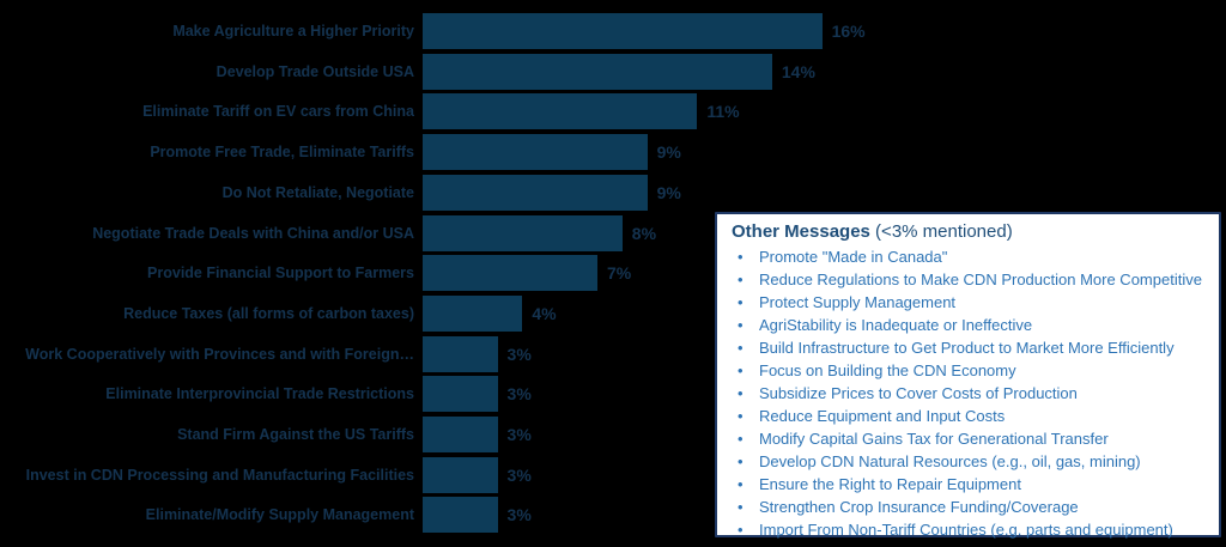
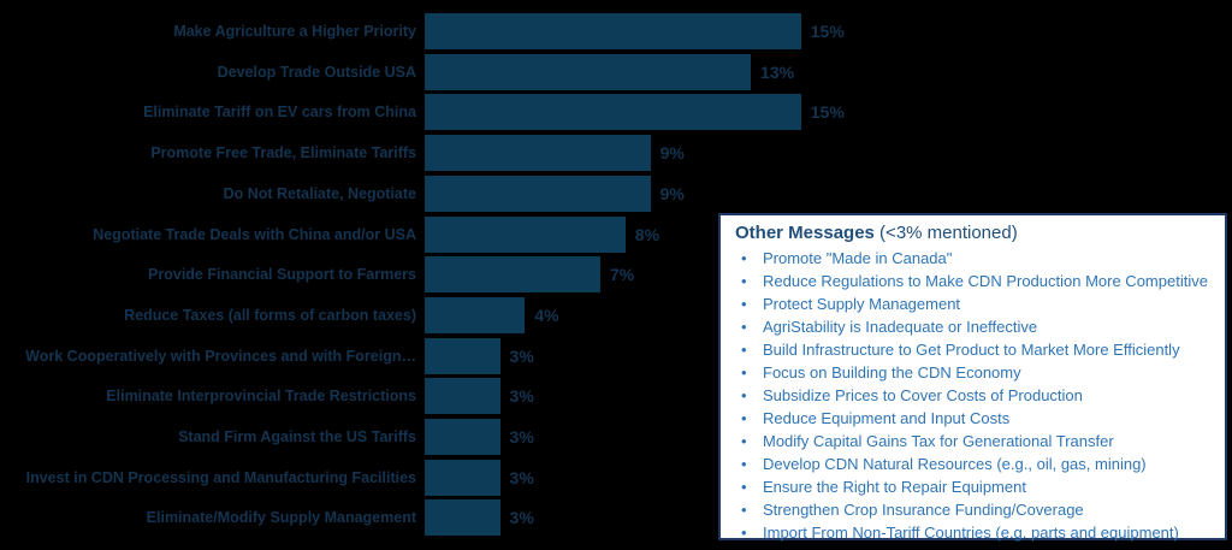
Make Agriculture a Higher Priority: 16% -> 15%
Develop Trade Outside USA: 14% -> 13%
Eliminate Tariff on EV cars from China: 11% -> 15%
